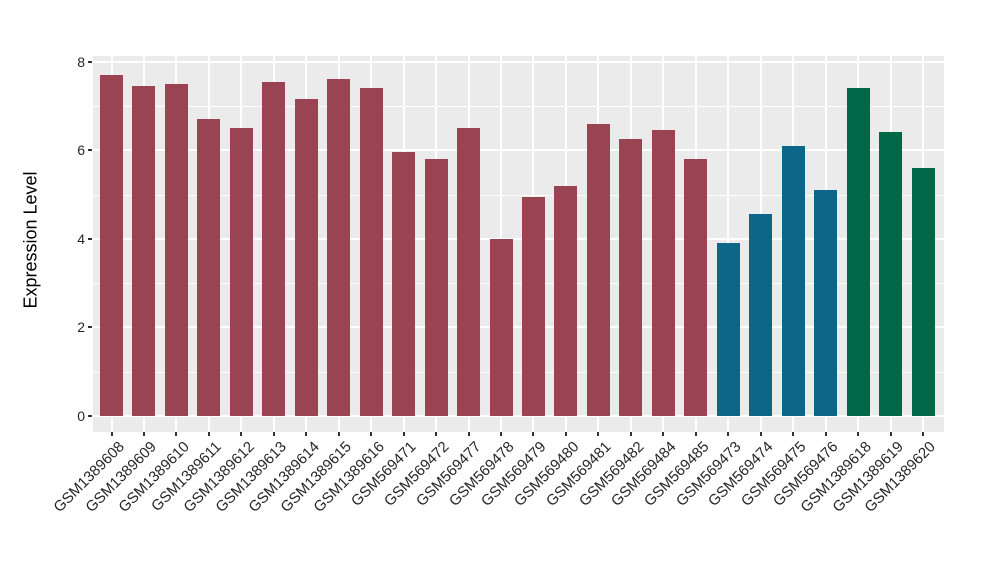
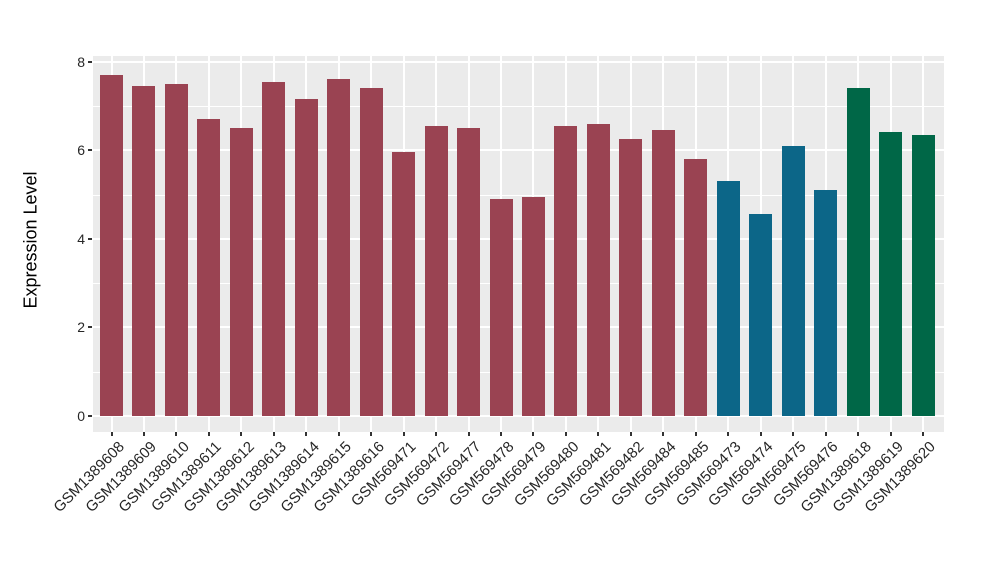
GSM569472: 5.8 -> 6.5
GSM569478: 4.0 -> 4.9
GSM569480: 5.2 -> 6.5
GSM569473: 3.9 -> 5.3
GSM1389620: 5.6 -> 6.3
